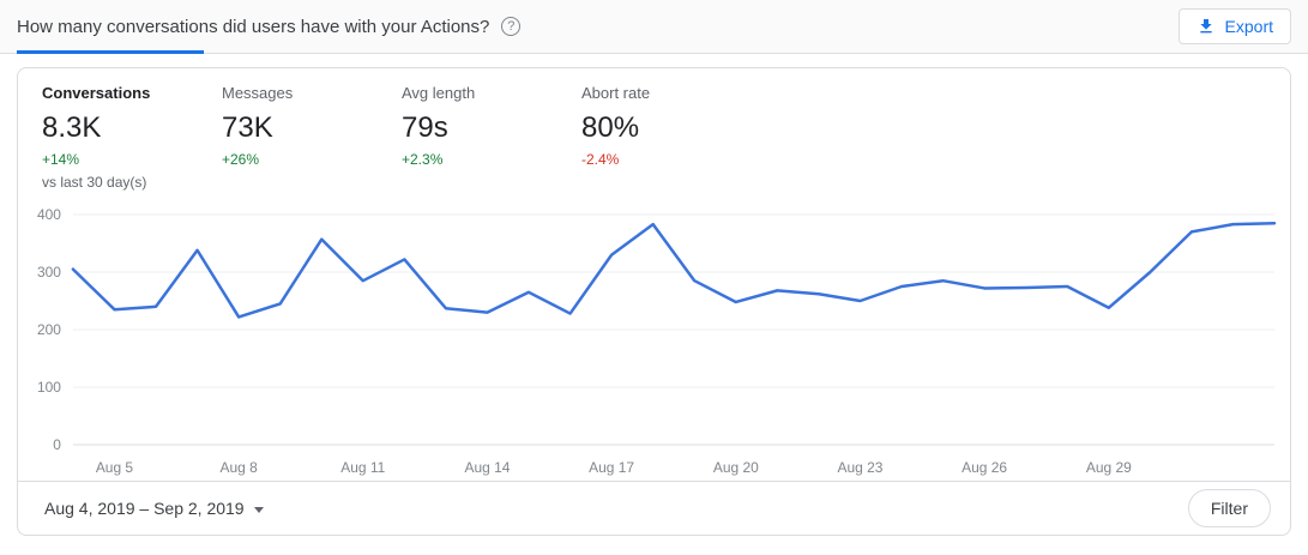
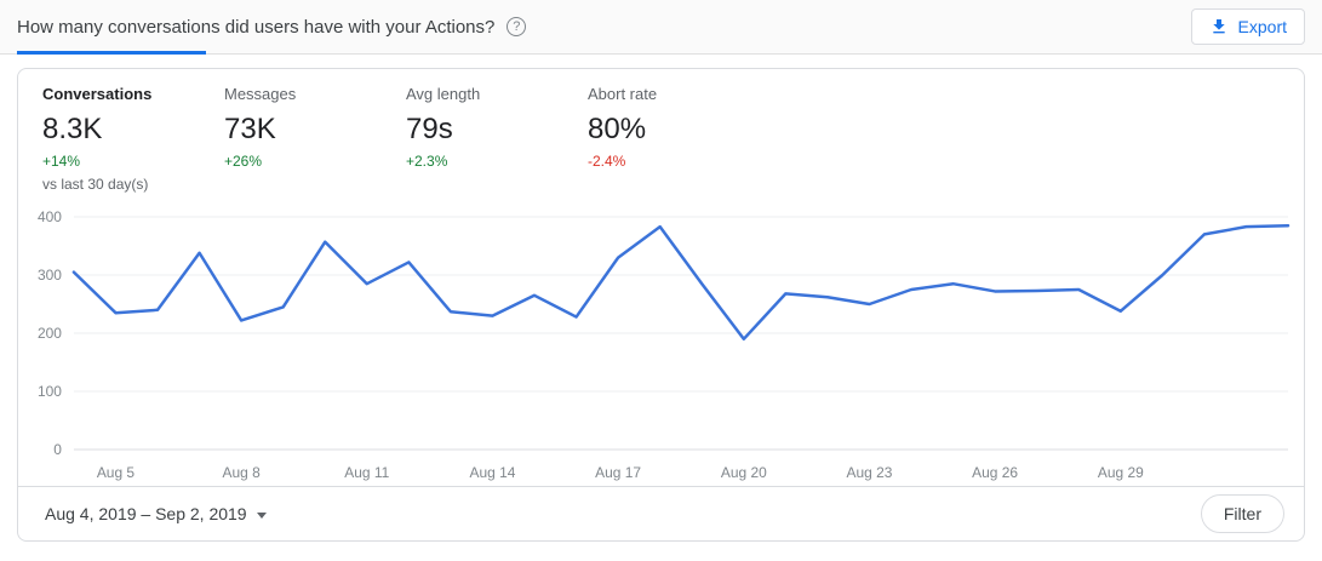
Aug 20: 250 -> 190
